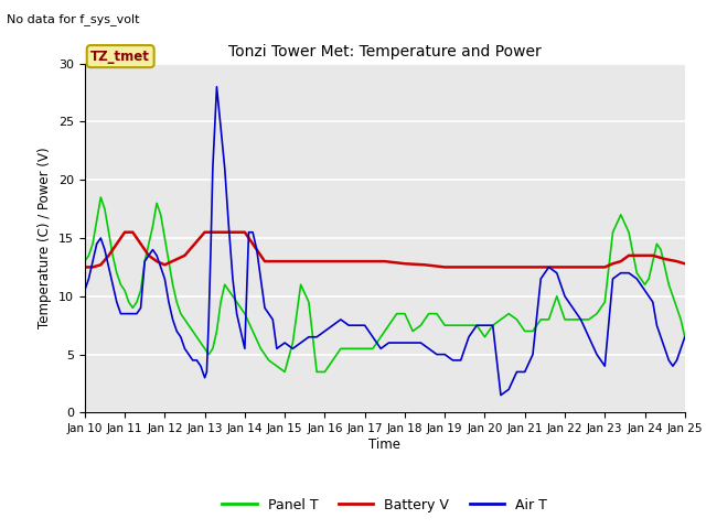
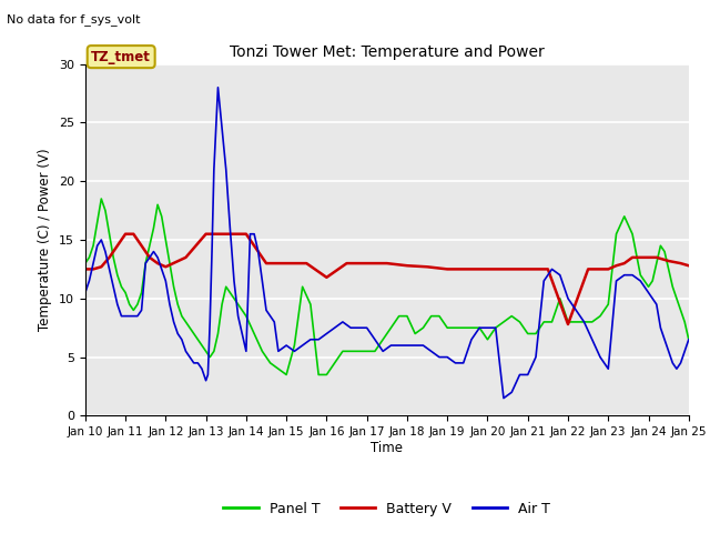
Battery V/Jan 16: 13.0 -> 11.8
Battery V/Jan 22: 12.5 -> 7.8
